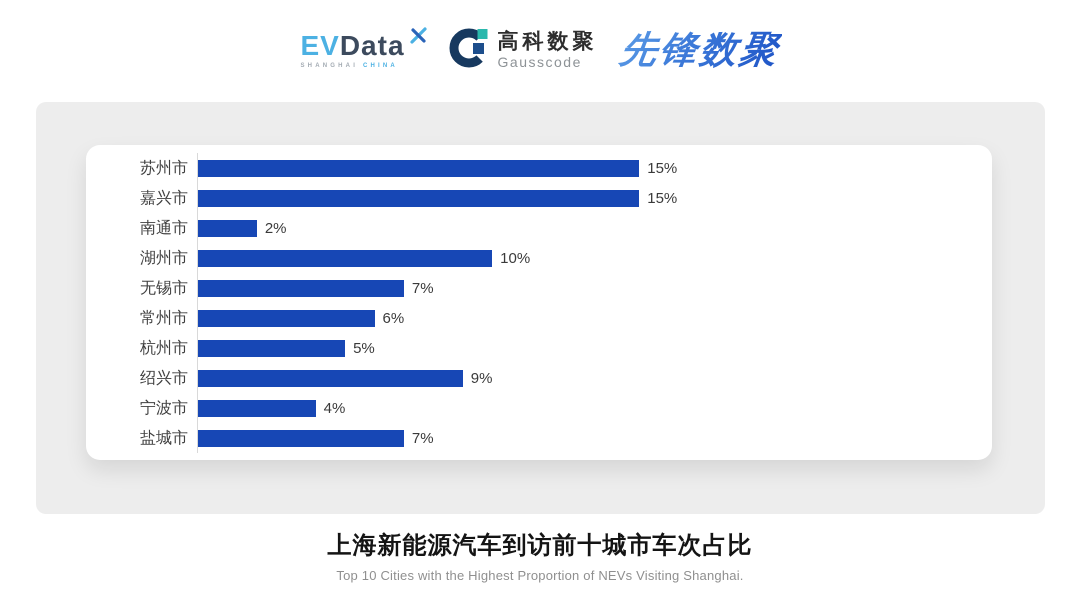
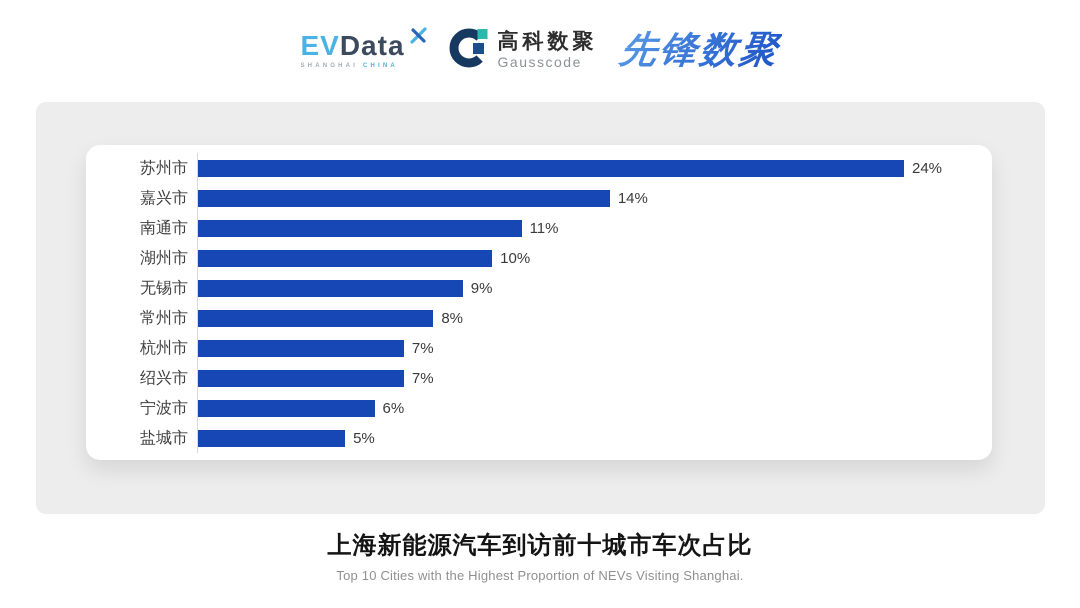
苏州市: 15% -> 24%
嘉兴市: 15% -> 14%
南通市: 2% -> 11%
无锡市: 7% -> 9%
常州市: 6% -> 8%
杭州市: 5% -> 7%
绍兴市: 9% -> 7%
宁波市: 4% -> 6%
盐城市: 7% -> 5%
